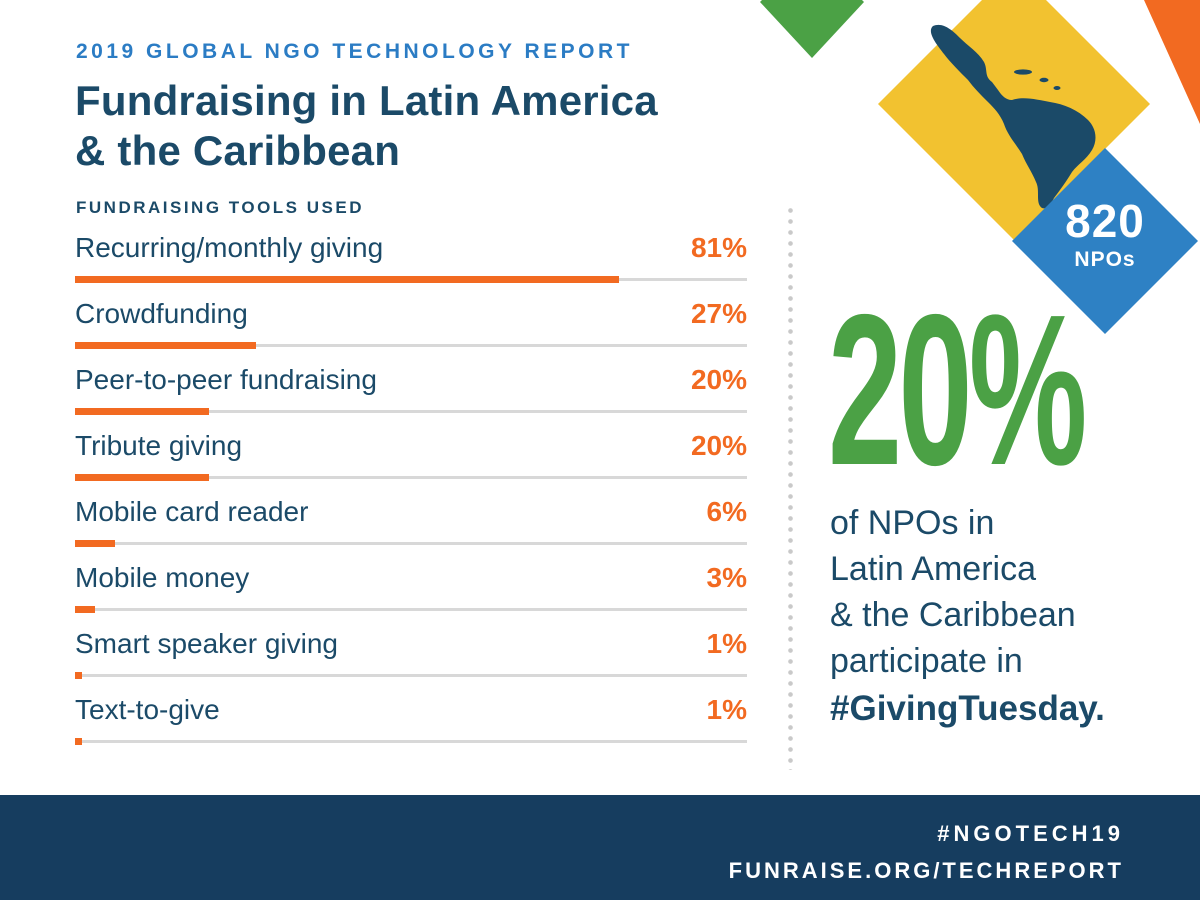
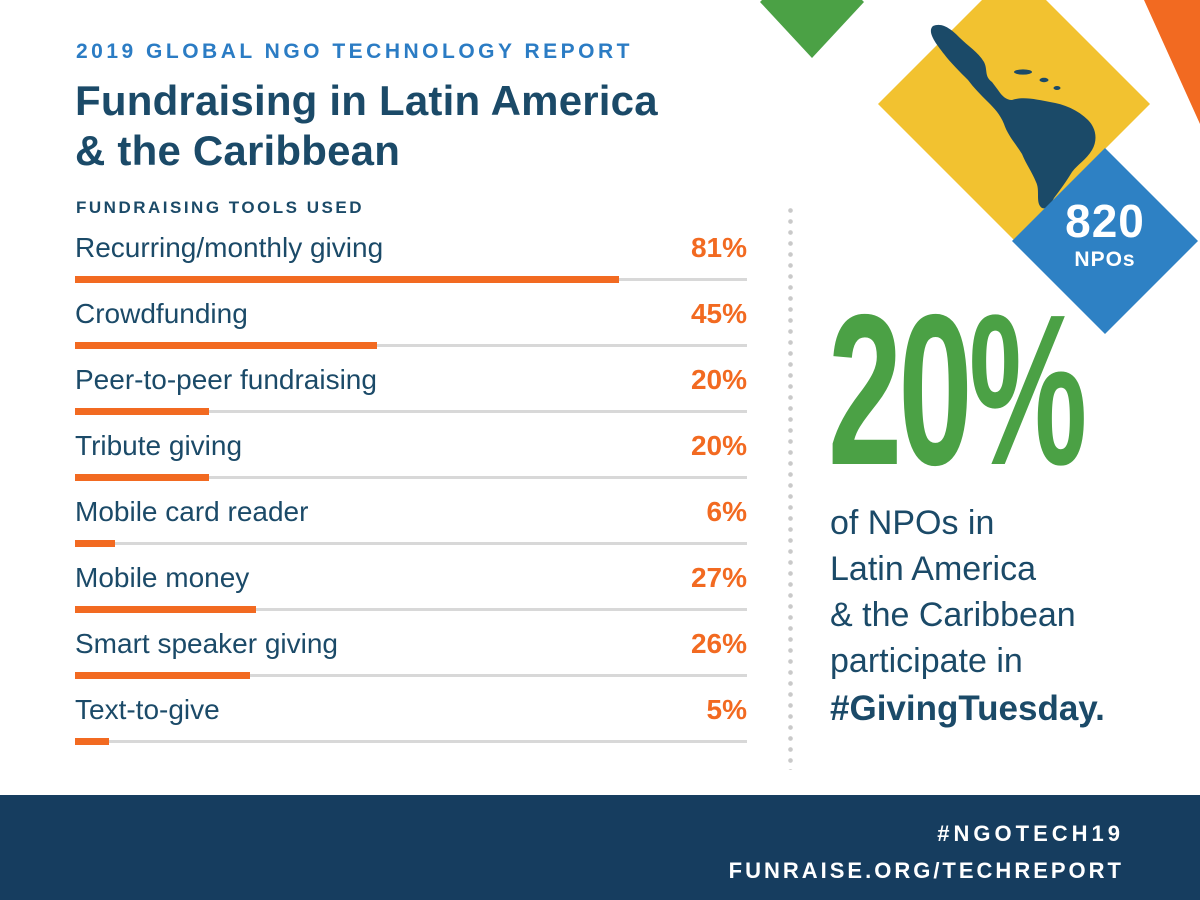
Crowdfunding: 27% -> 45%
Mobile money: 3% -> 27%
Smart speaker giving: 1% -> 26%
Text-to-give: 1% -> 5%
